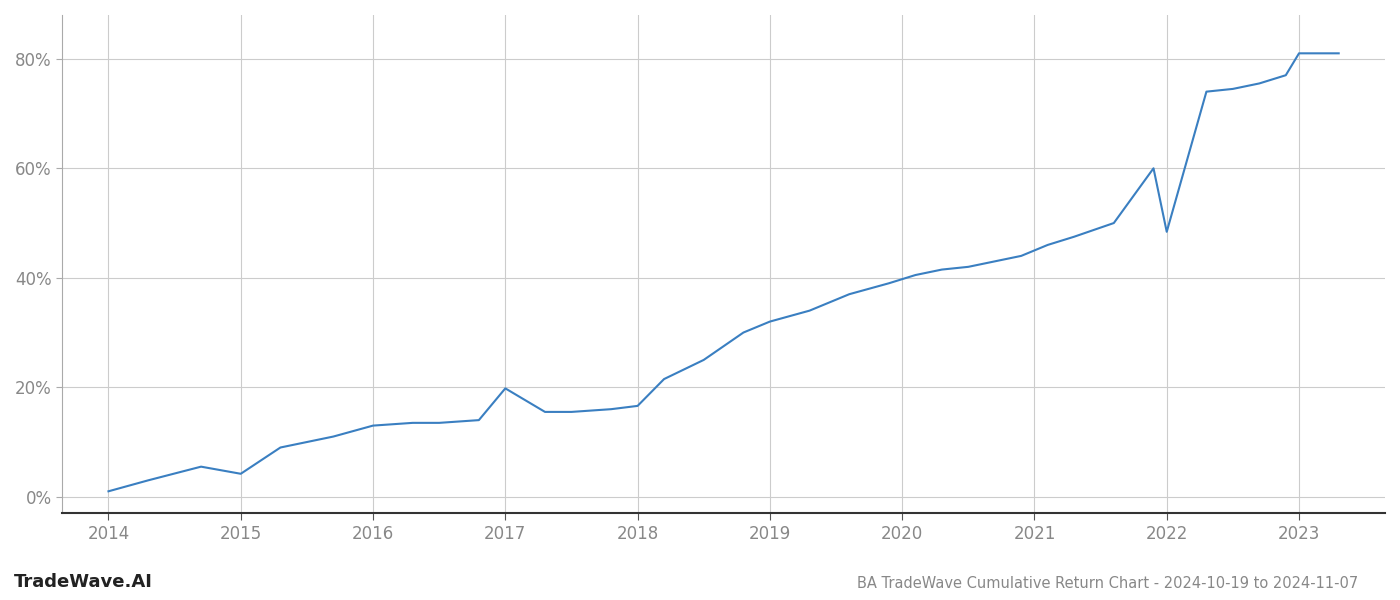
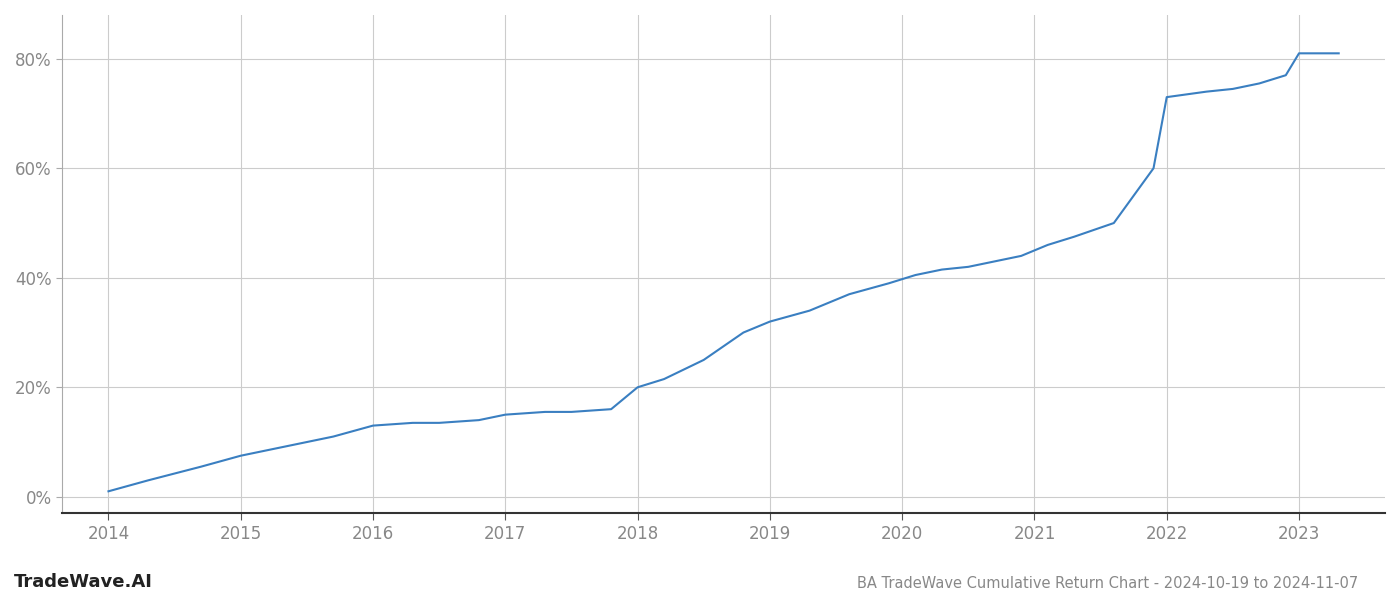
2015: 4.2% -> 7.5%
2017: 19.8% -> 15.0%
2018: 16.6% -> 20.0%
2022: 48.4% -> 73.0%
